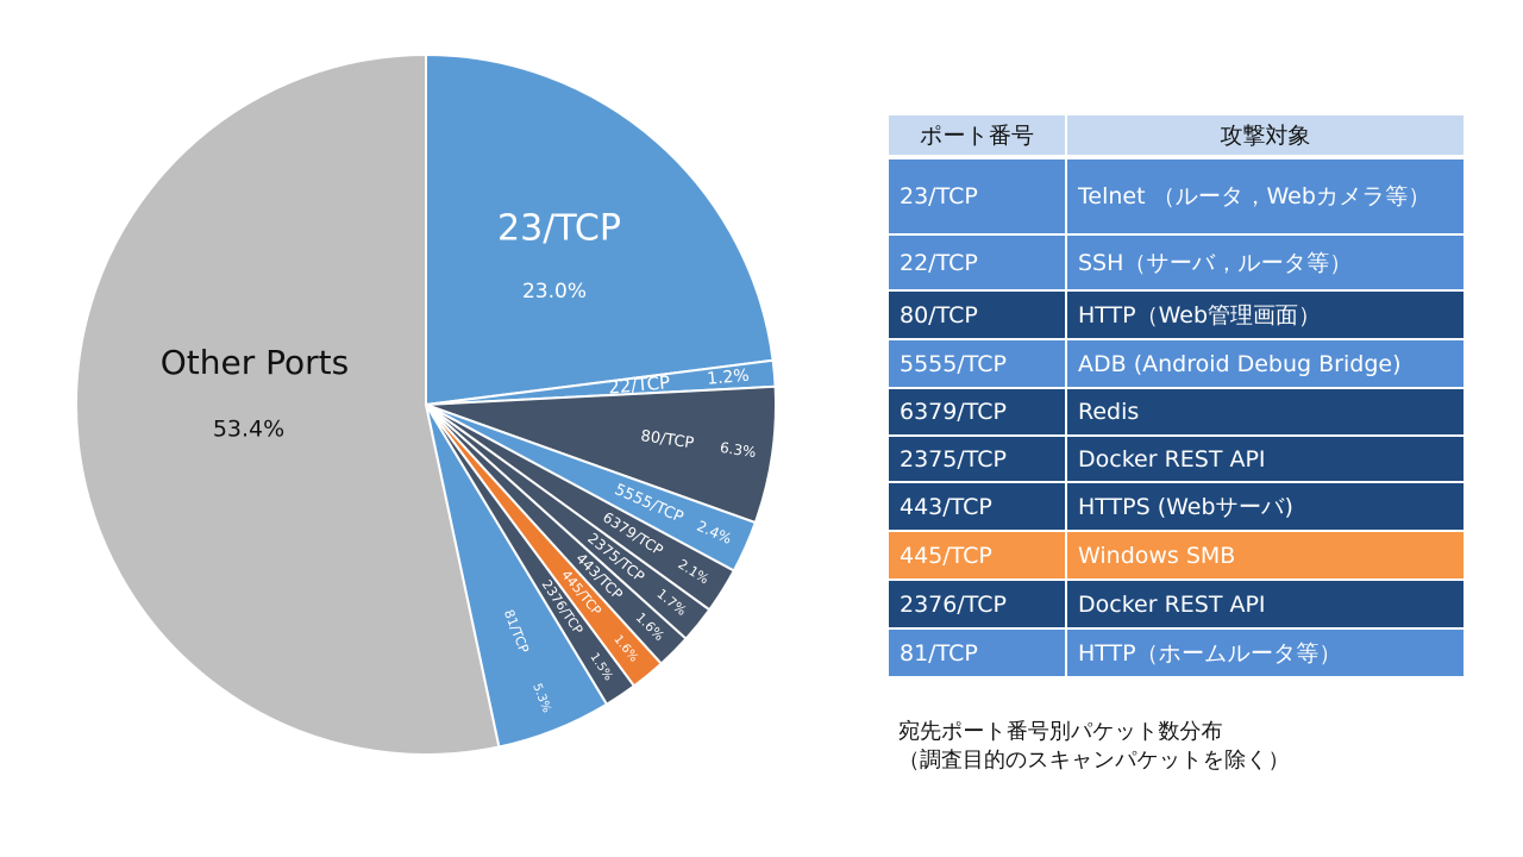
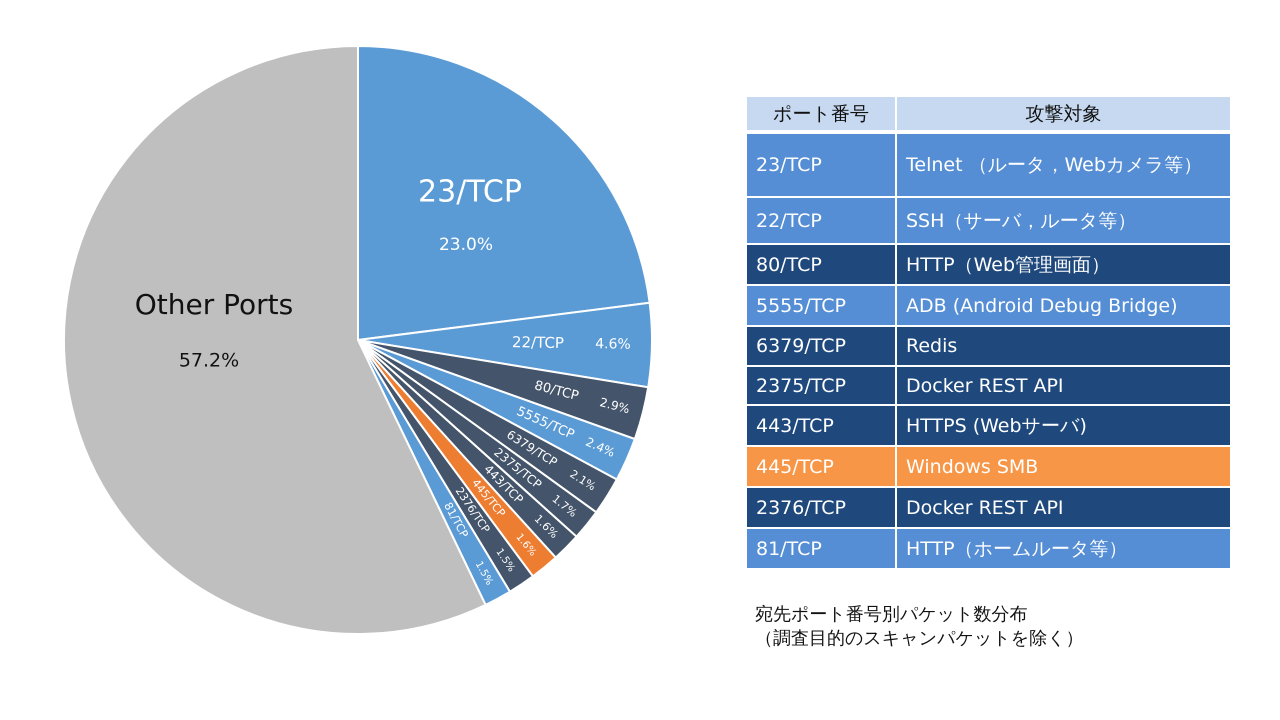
22/TCP: 1.2% -> 4.6%
80/TCP: 6.3% -> 2.9%
81/TCP: 5.3% -> 1.5%
Other Ports: 53.4% -> 57.2%
